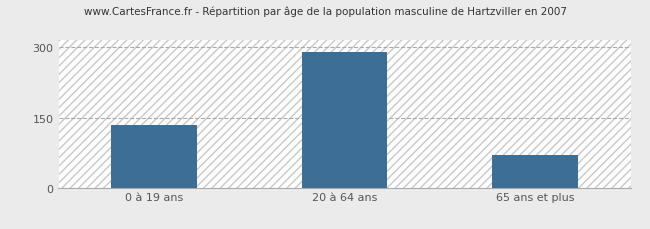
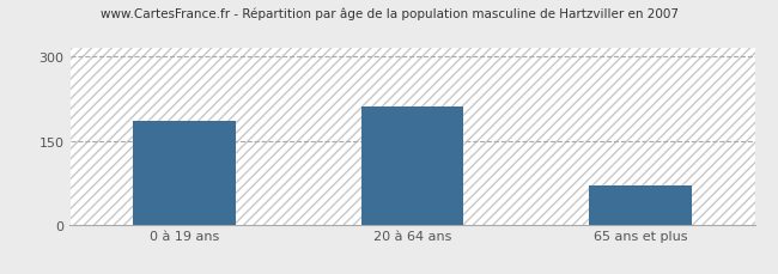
0 à 19 ans: 135 -> 185
20 à 64 ans: 290 -> 210
